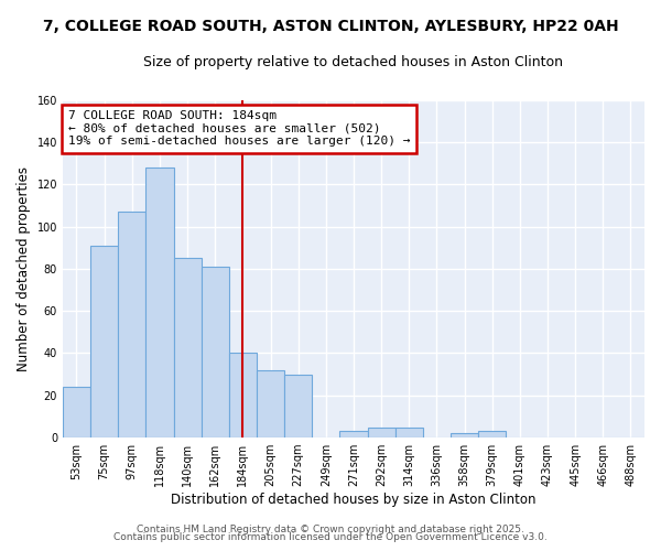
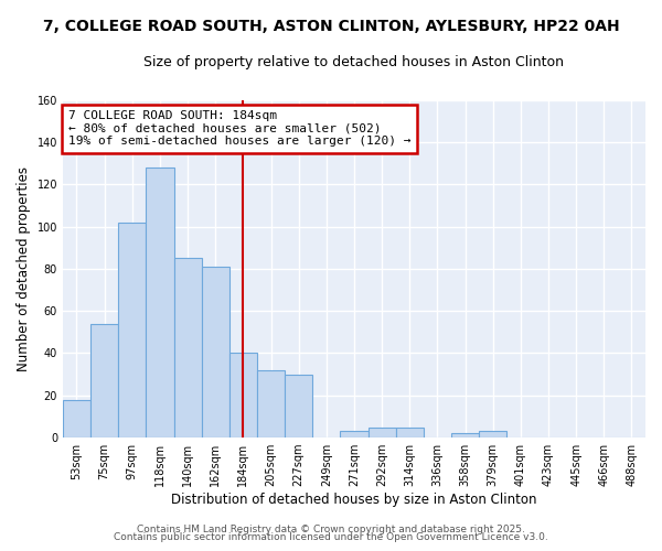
53sqm: 24 -> 18
75sqm: 91 -> 54
97sqm: 107 -> 102
